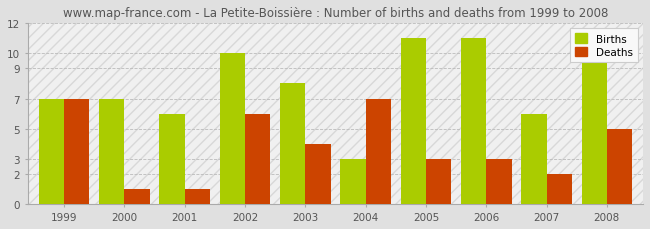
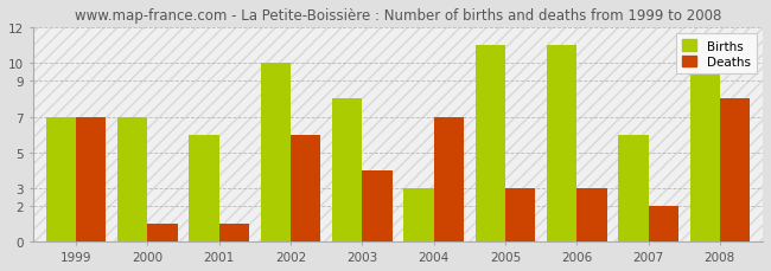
Deaths/2008: 5 -> 8
